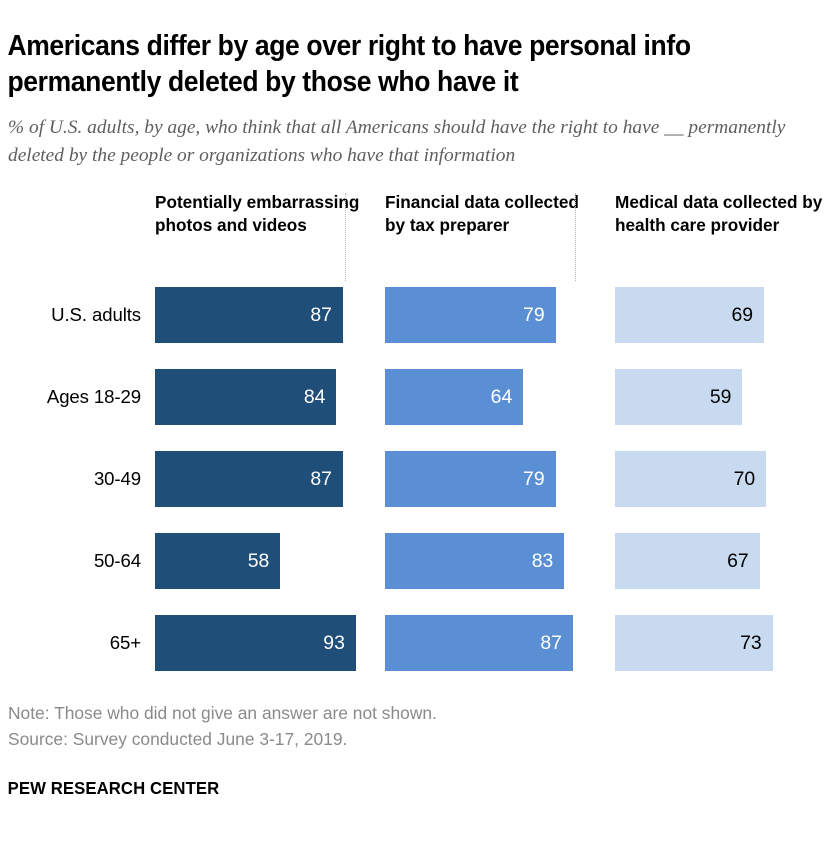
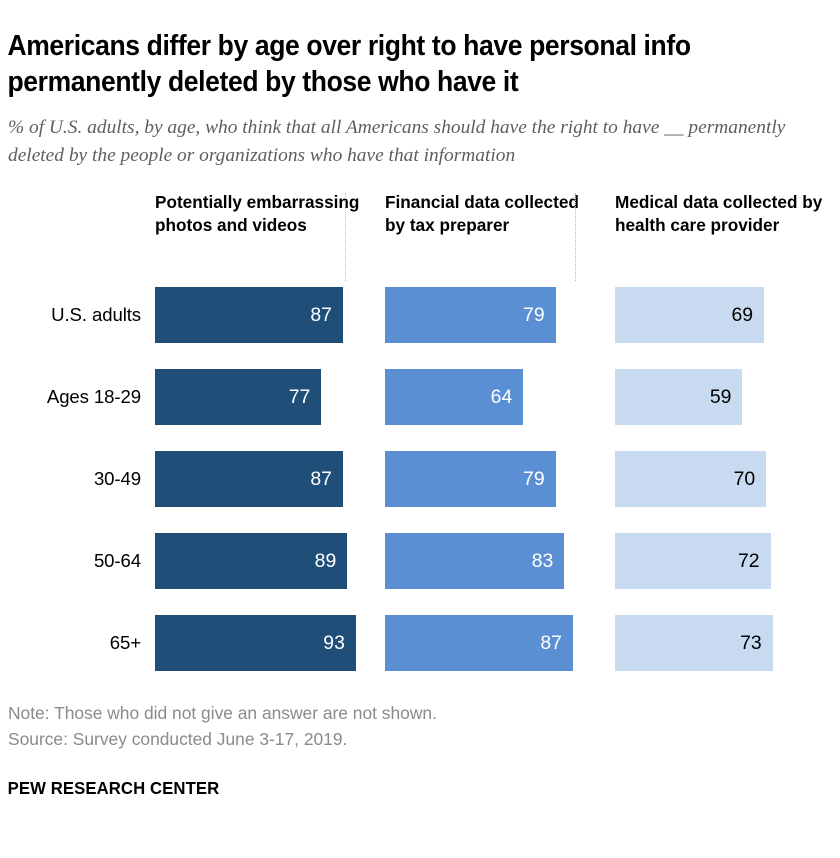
Potentially embarrassing photos and videos/Ages 18-29: 84 -> 77
Potentially embarrassing photos and videos/50-64: 58 -> 89
Medical data collected by health care provider/50-64: 67 -> 72
